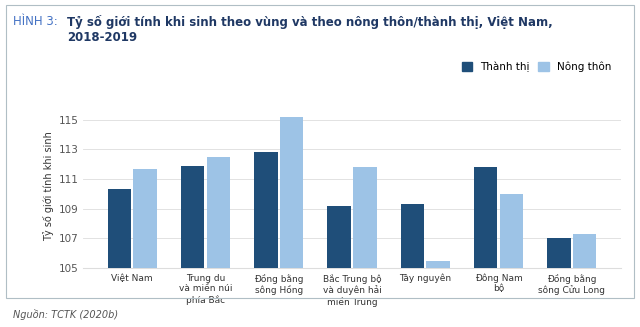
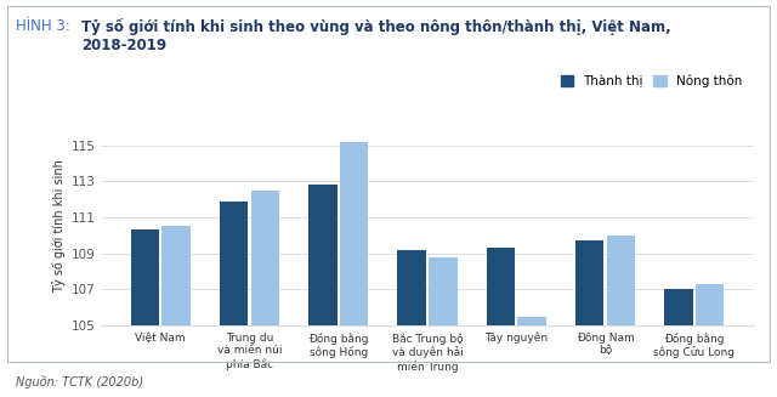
Nông thôn/Việt Nam: 111.7 -> 110.5
Nông thôn/Bắc Trung bộ và duyên hải miền Trung: 111.8 -> 108.8
Thành thị/Đông Nam bộ: 111.8 -> 109.7
